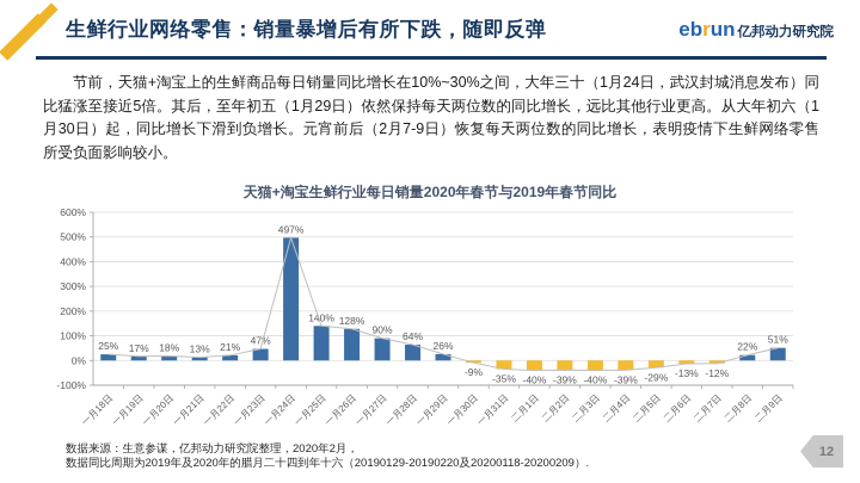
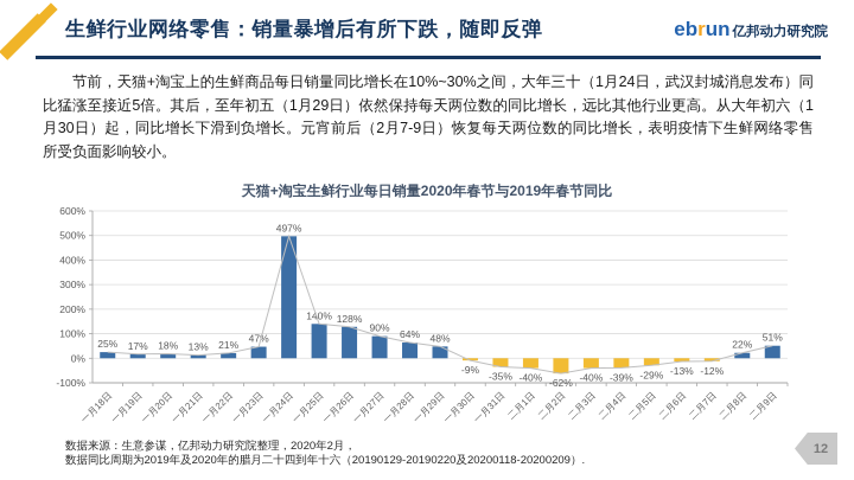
一月29日: 26% -> 48%
二月2日: -39% -> -62%
